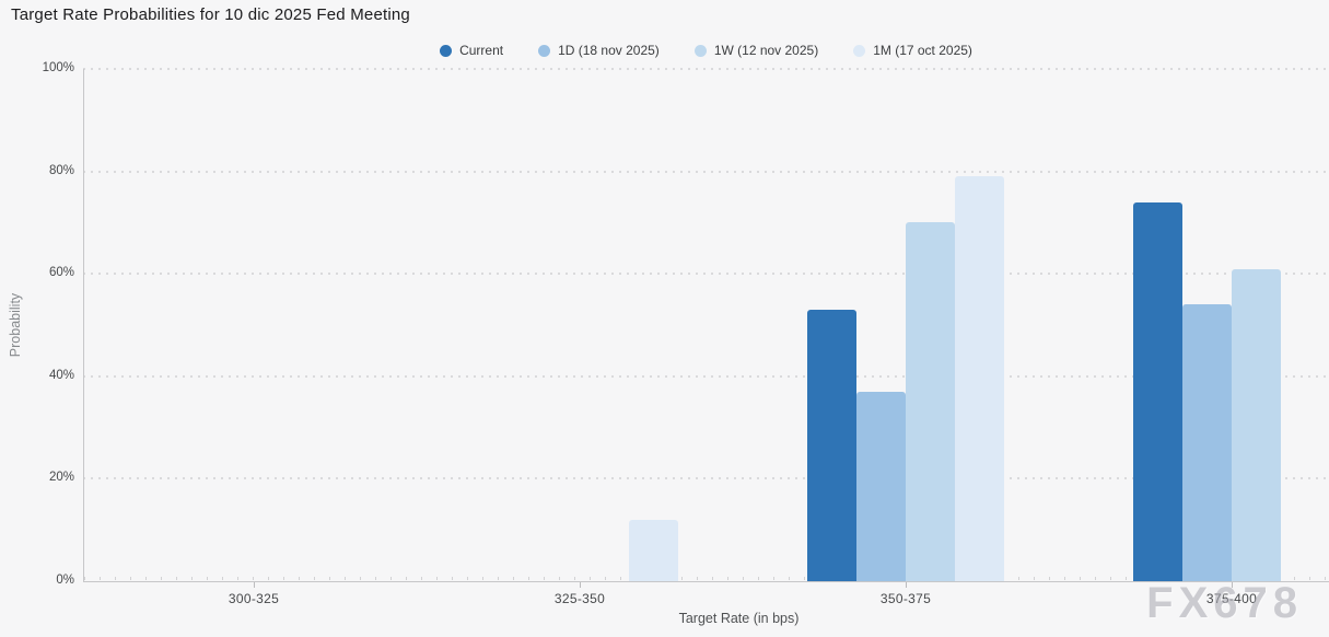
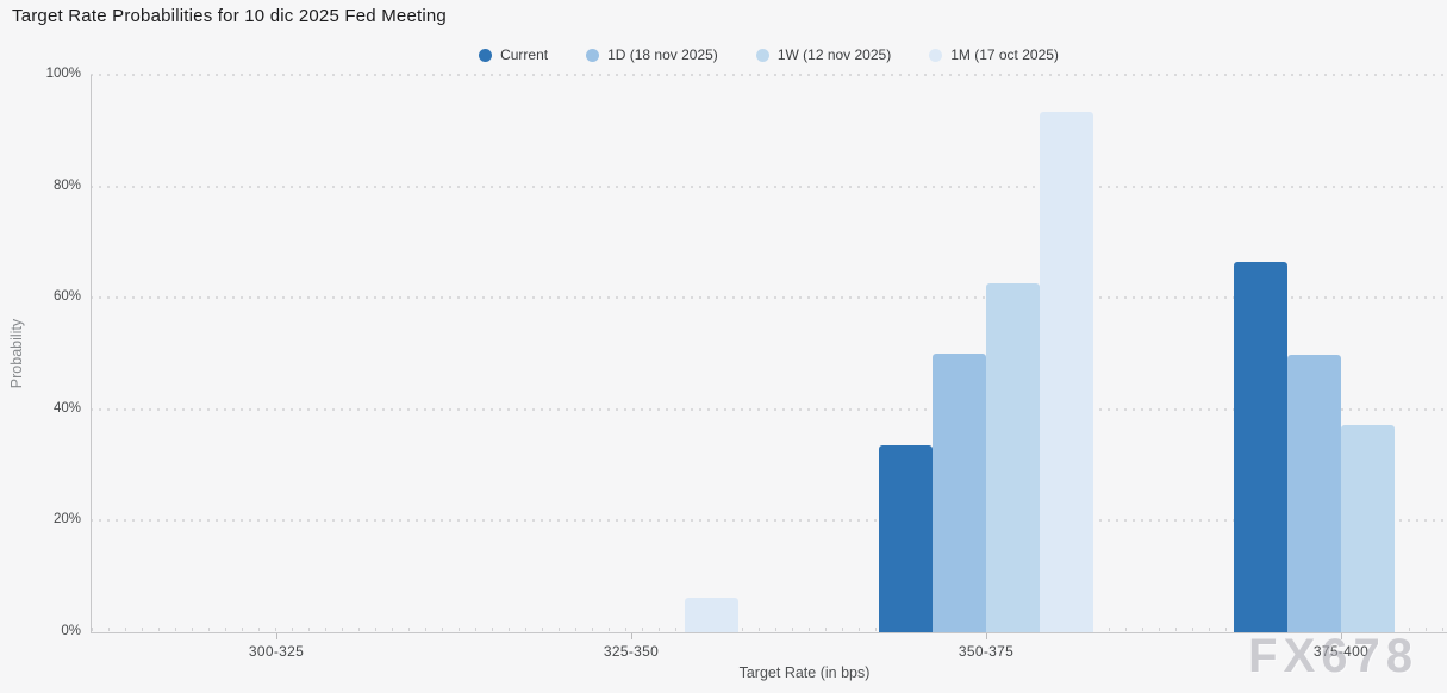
1M (17 oct 2025)/325-350: 12% -> 6%
Current/350-375: 53% -> 34%
1D (18 nov 2025)/350-375: 37% -> 50%
1W (12 nov 2025)/350-375: 70% -> 63%
1M (17 oct 2025)/350-375: 79% -> 93%
Current/375-400: 74% -> 66%
1D (18 nov 2025)/375-400: 54% -> 50%
1W (12 nov 2025)/375-400: 61% -> 37%
